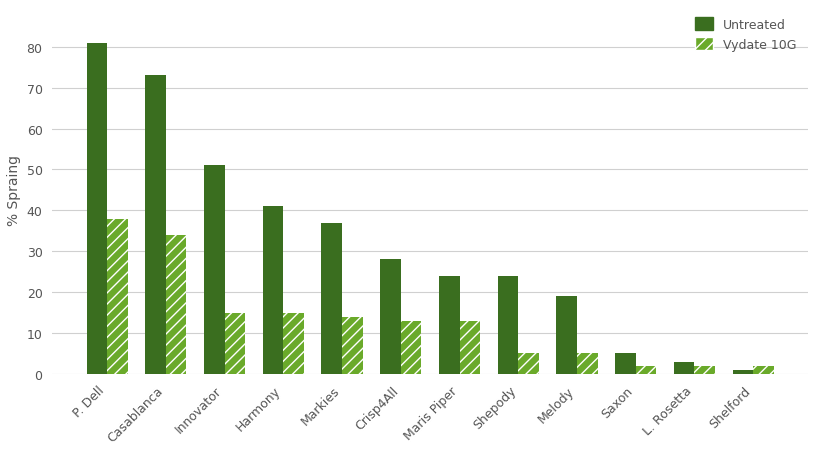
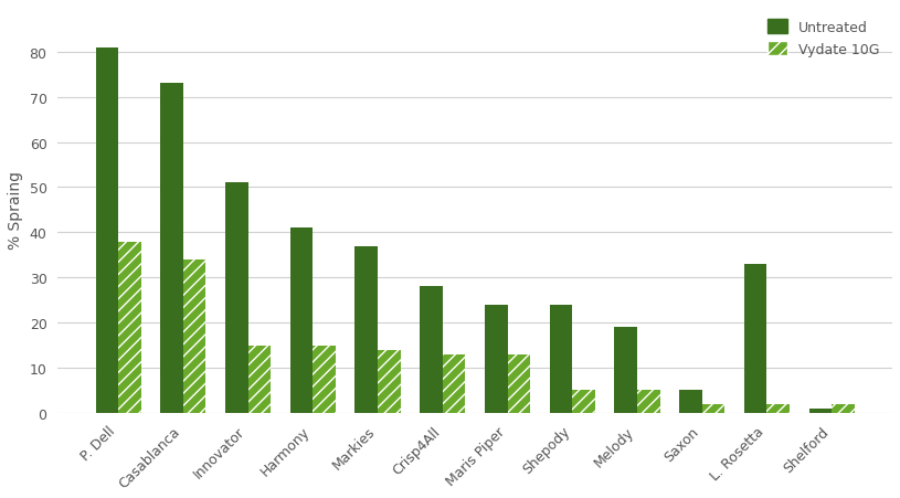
Untreated/L. Rosetta: 3 -> 33
